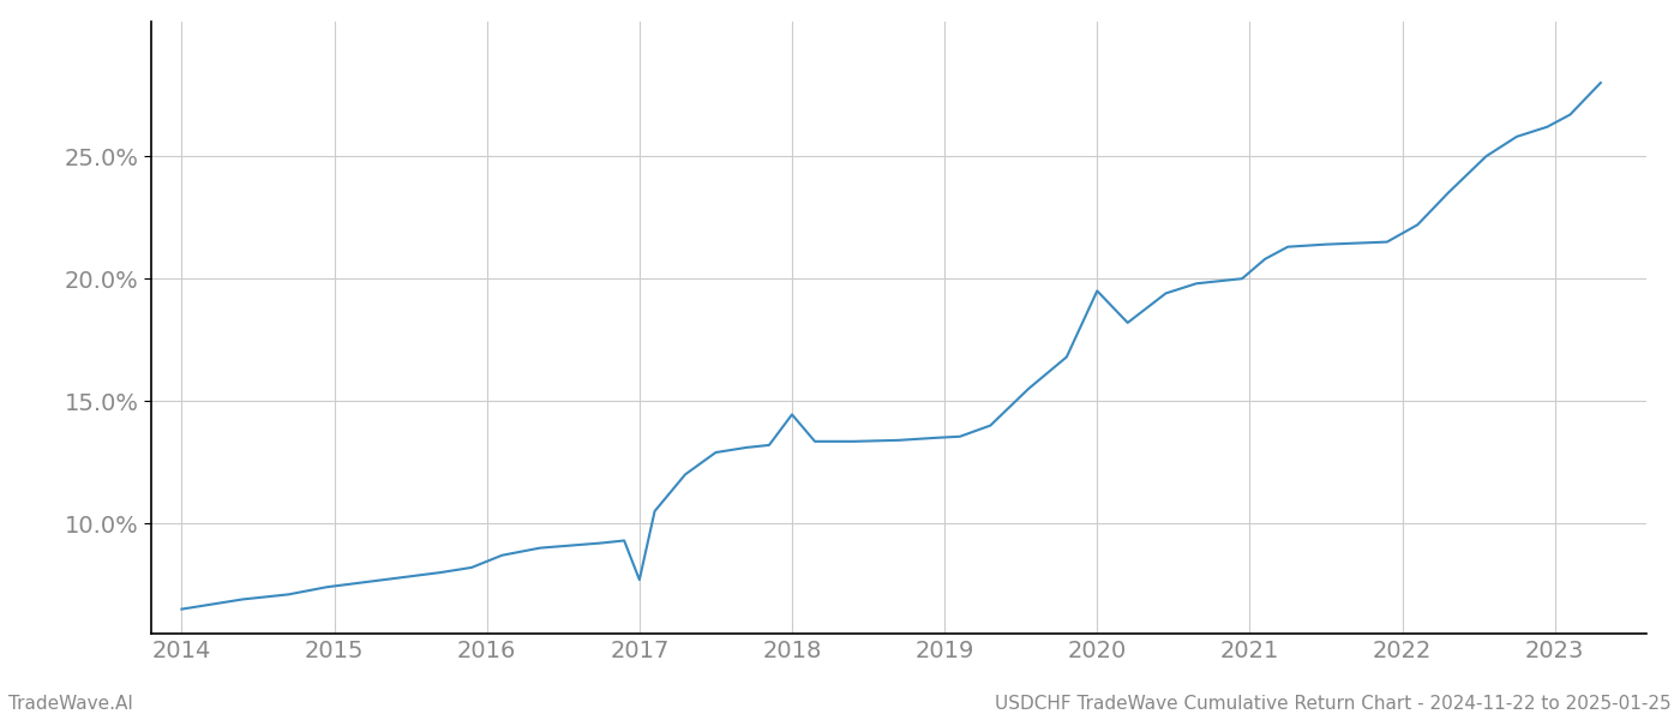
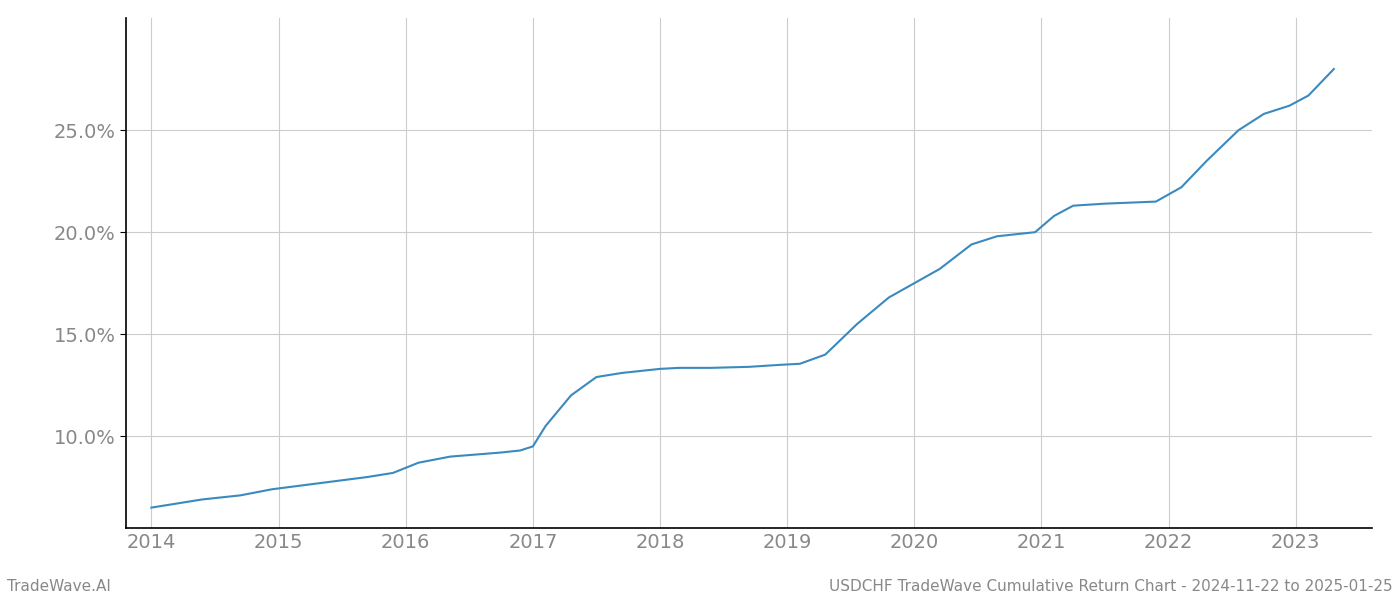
2017: 7.70% -> 9.50%
2018: 14.45% -> 13.30%
2020: 19.50% -> 17.50%
